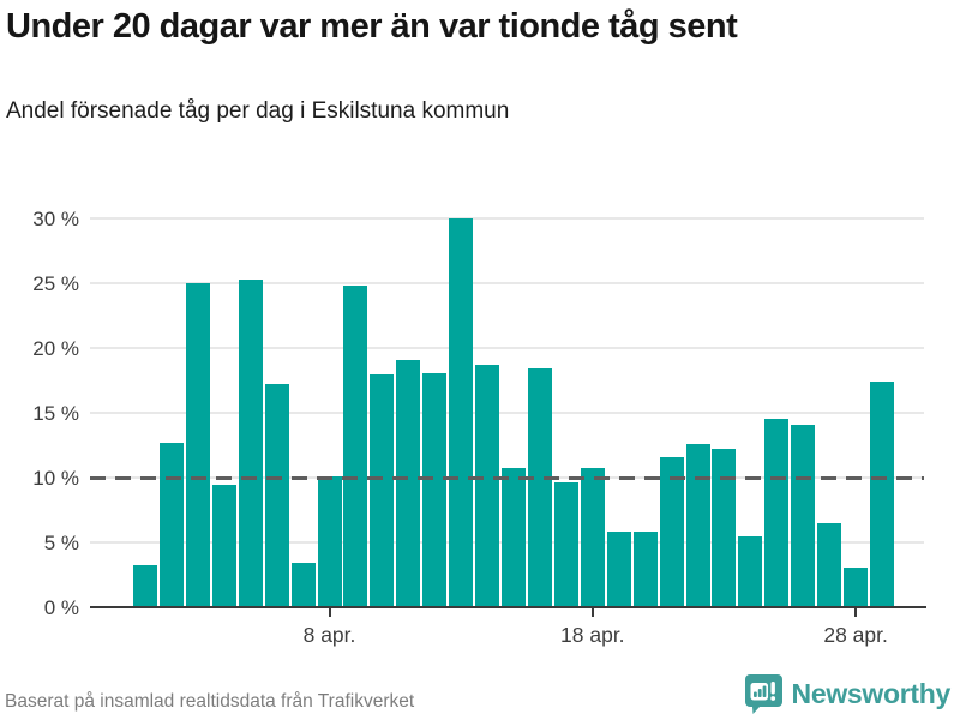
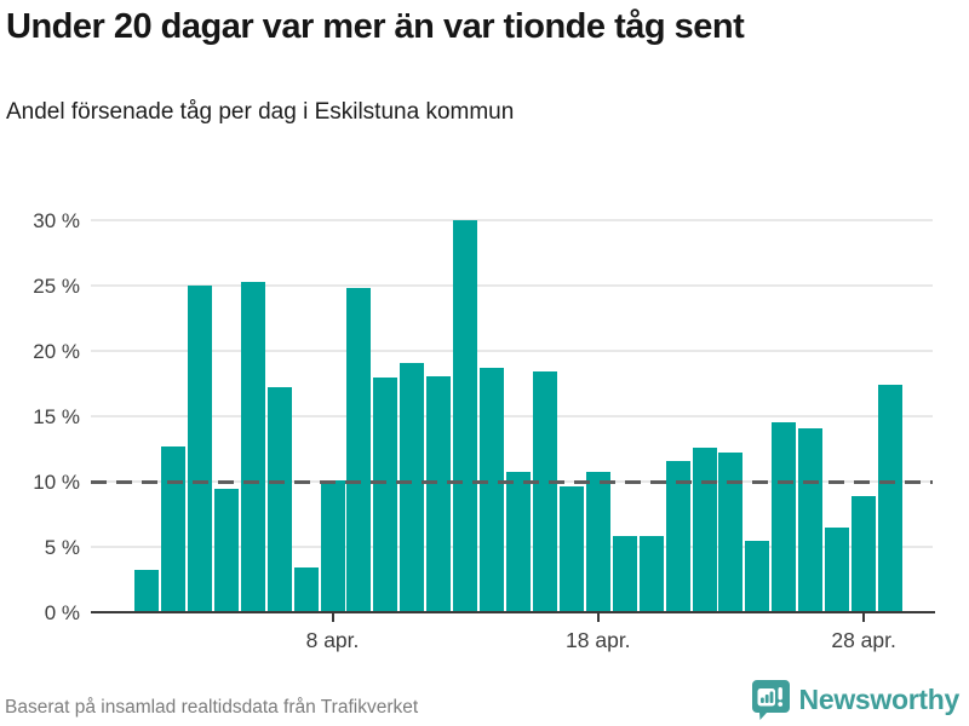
28 apr.: 3.1% -> 8.9%
